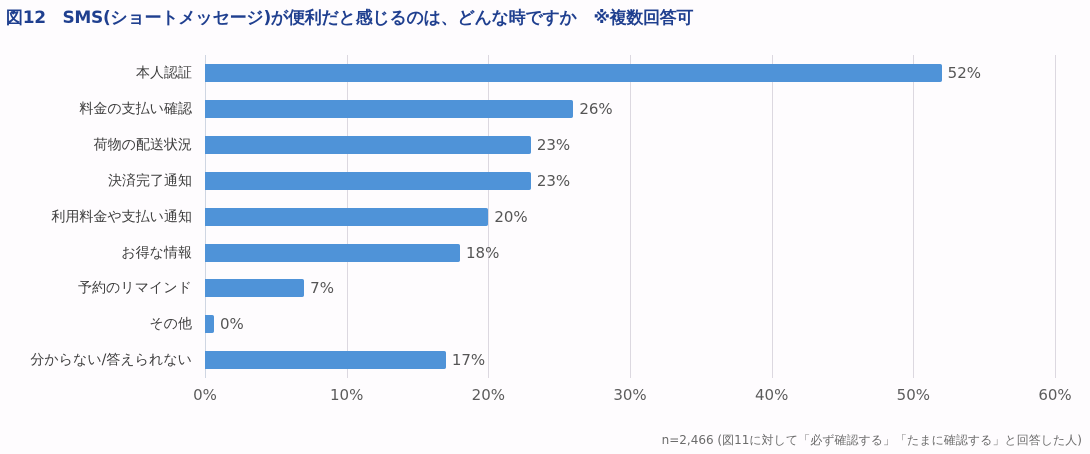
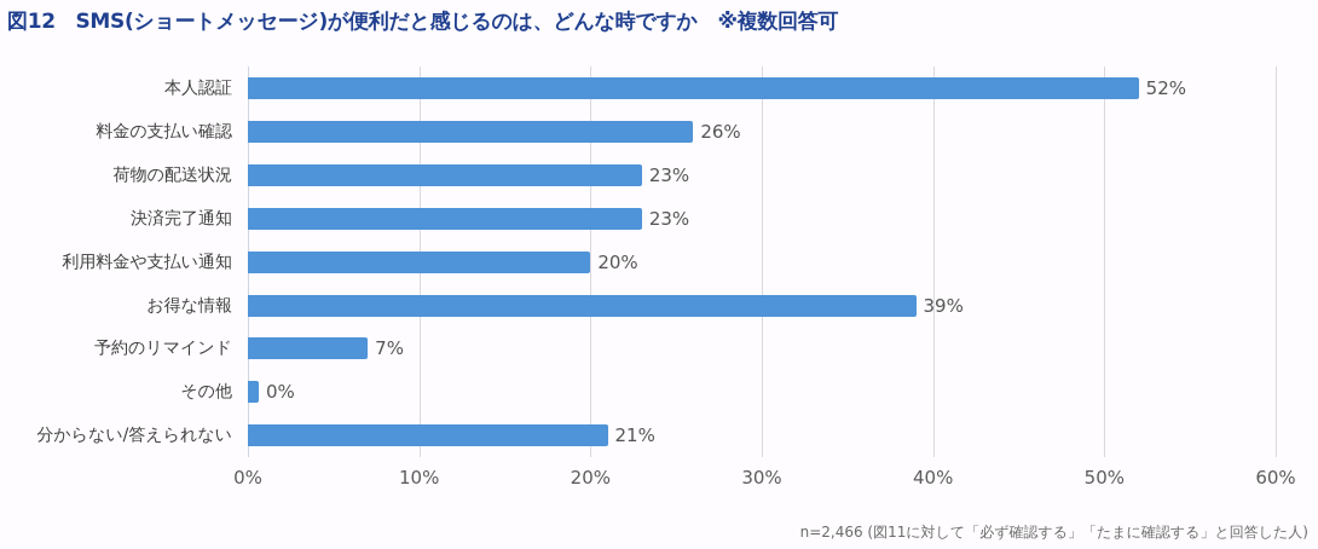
お得な情報: 18% -> 39%
分からない/答えられない: 17% -> 21%
